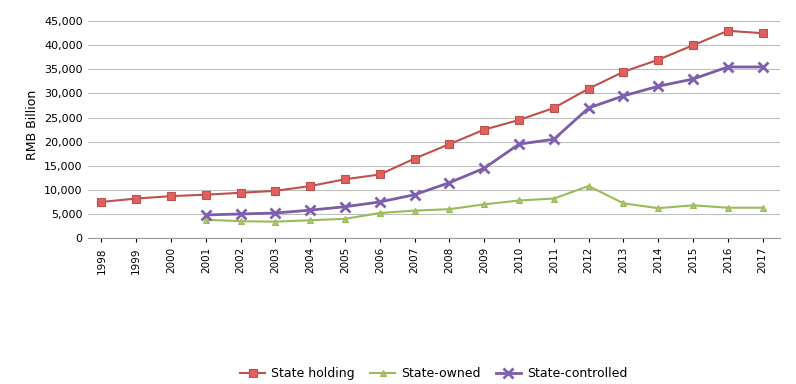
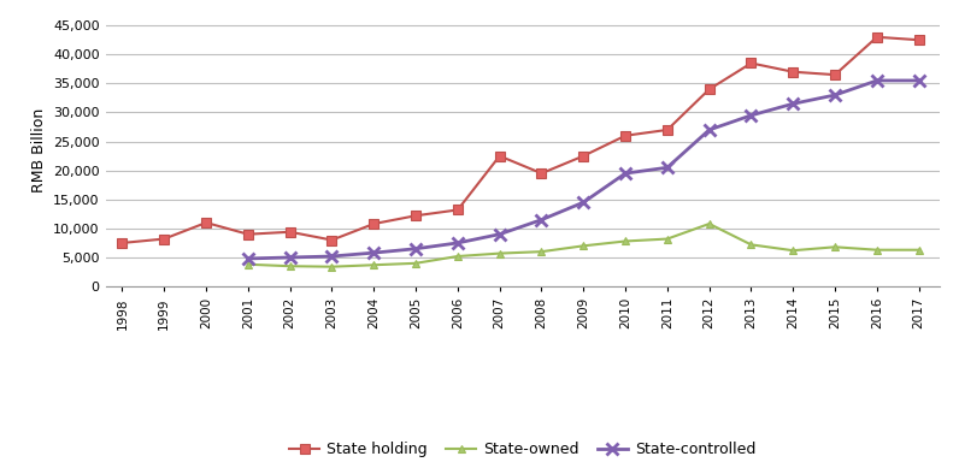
State holding/2000: 8,700 -> 11,000
State holding/2003: 9,800 -> 8,000
State holding/2007: 16,500 -> 22,500
State holding/2010: 24,500 -> 26,000
State holding/2012: 31,000 -> 34,000
State holding/2013: 34,500 -> 38,500
State holding/2015: 40,000 -> 36,500
